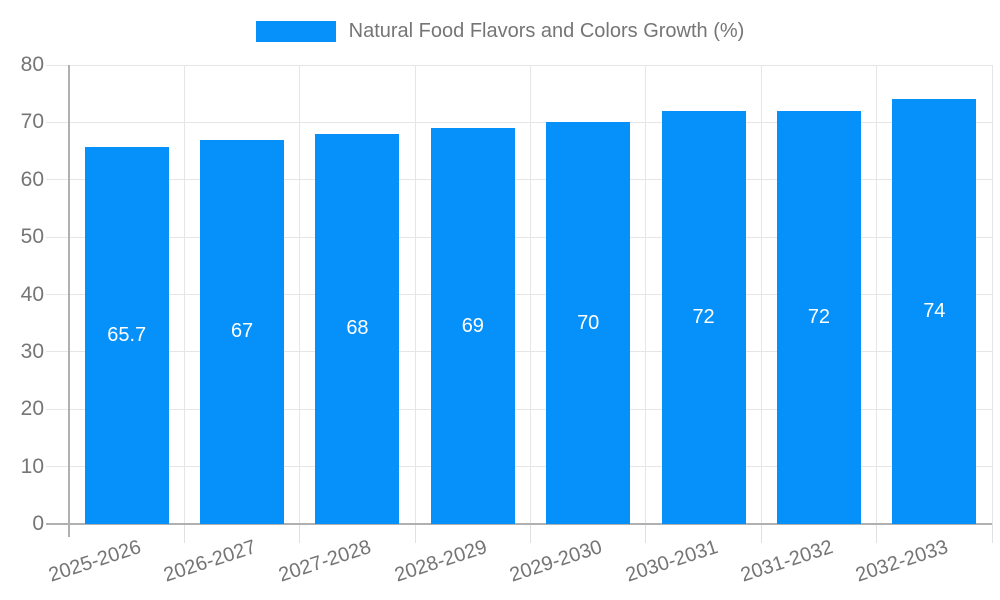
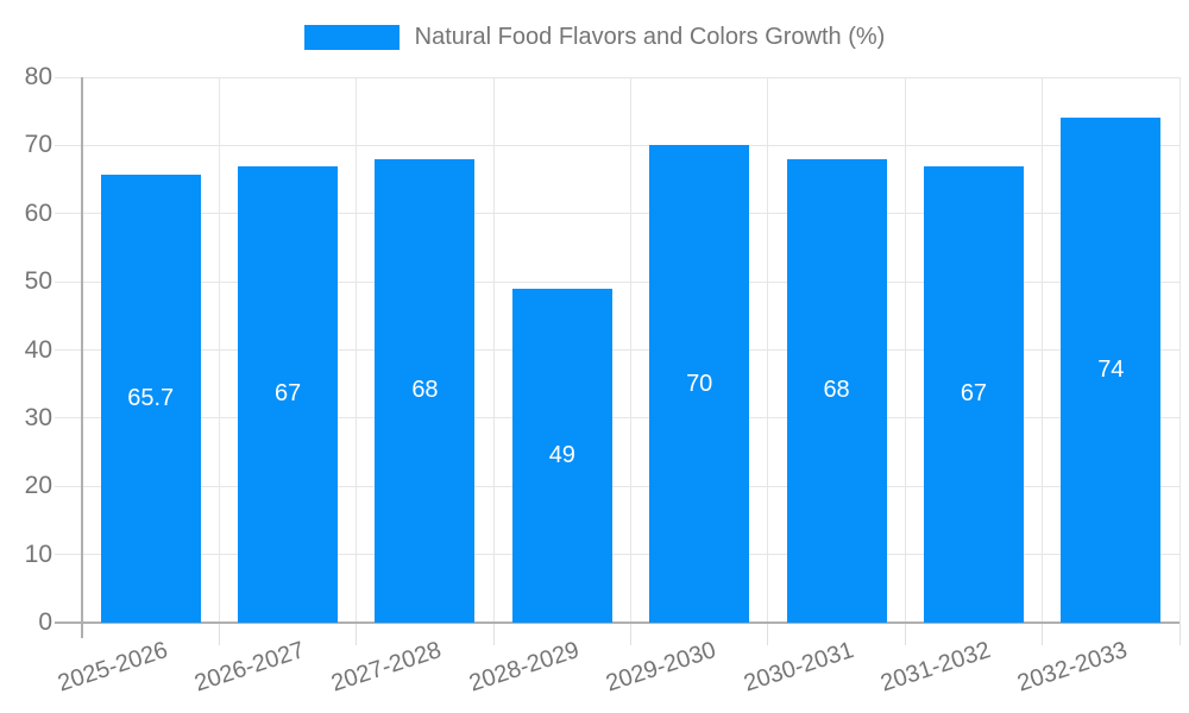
2028-2029: 69 -> 49
2030-2031: 72 -> 68
2031-2032: 72 -> 67
